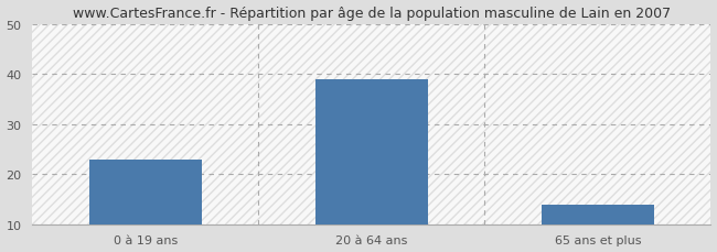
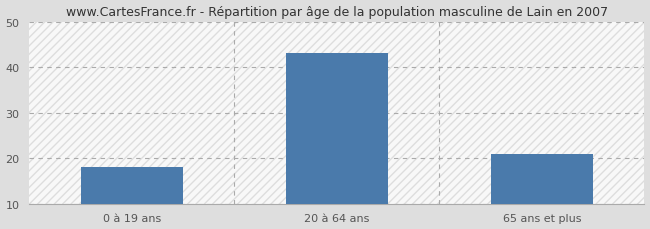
0 à 19 ans: 23 -> 18
20 à 64 ans: 39 -> 43
65 ans et plus: 14 -> 21
